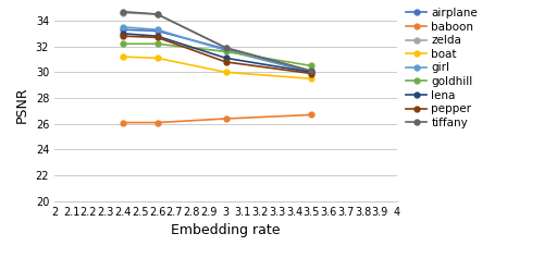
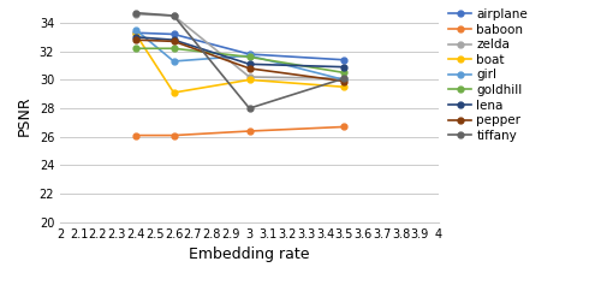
boat/2.4: 31.2 -> 33.2
boat/2.6: 31.1 -> 29.1
girl/2.6: 33.3 -> 31.3
zelda/3: 31.9 -> 30.2
tiffany/3: 31.9 -> 28.0
airplane/3.5: 30.0 -> 31.4
lena/3.5: 30.0 -> 30.9
